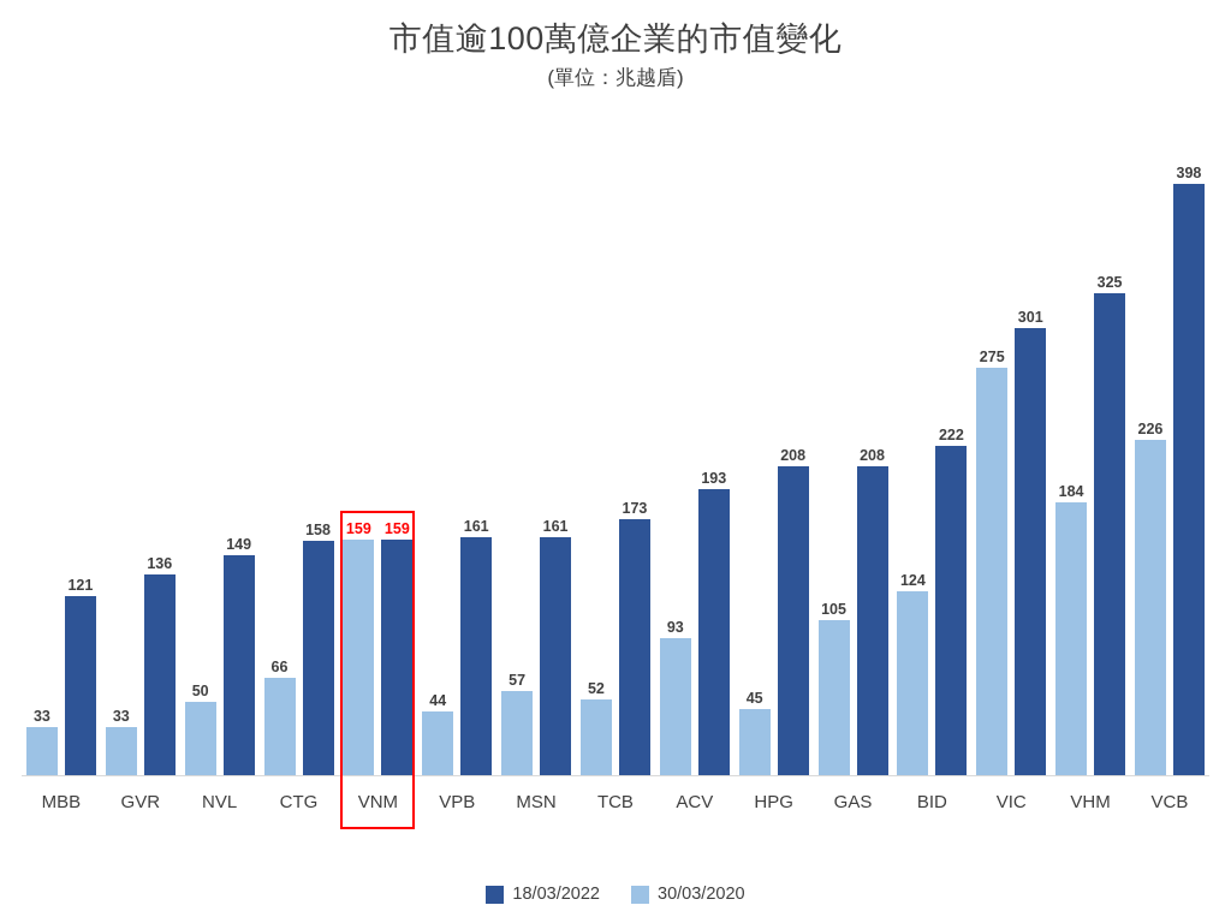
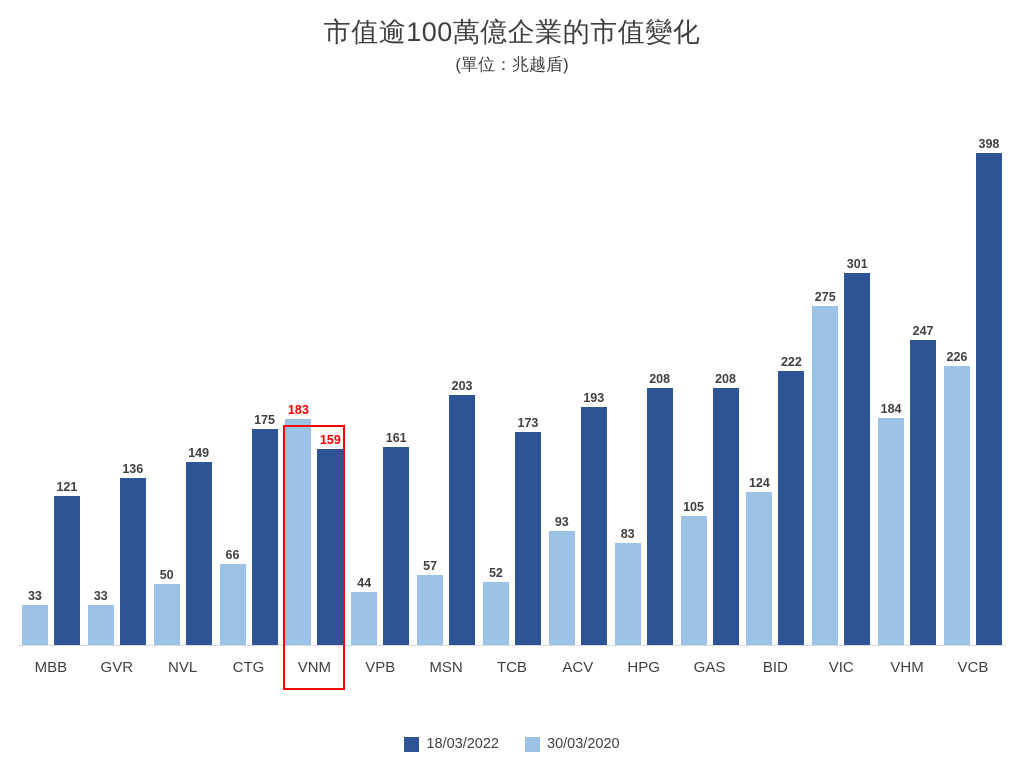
18/03/2022/CTG: 158 -> 175
30/03/2020/VNM: 159 -> 183
18/03/2022/MSN: 161 -> 203
30/03/2020/HPG: 45 -> 83
18/03/2022/VHM: 325 -> 247
